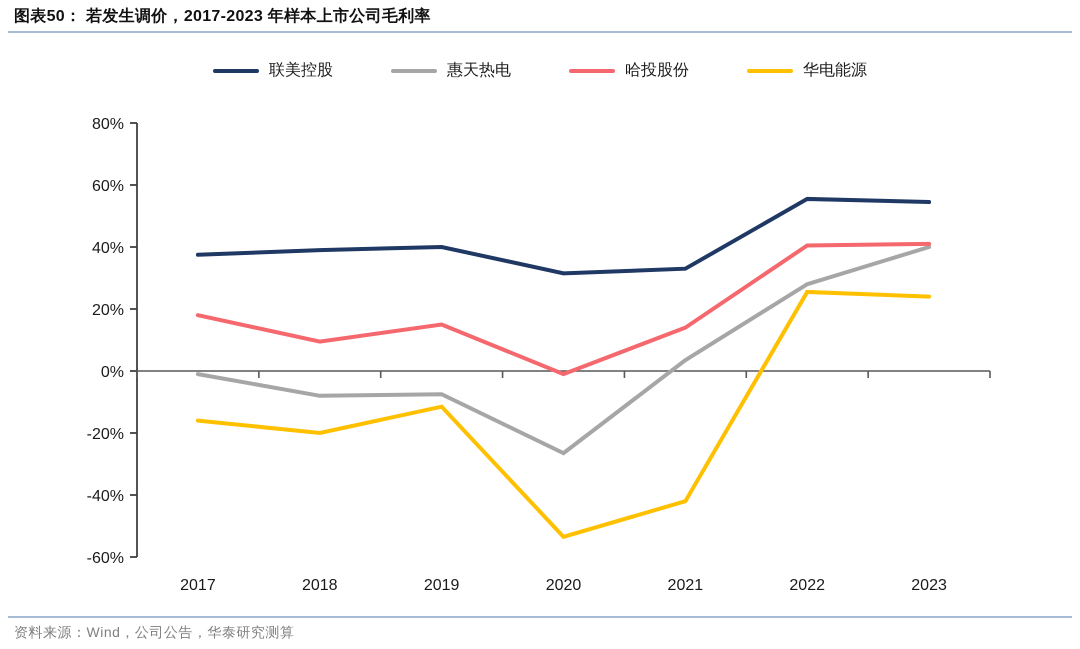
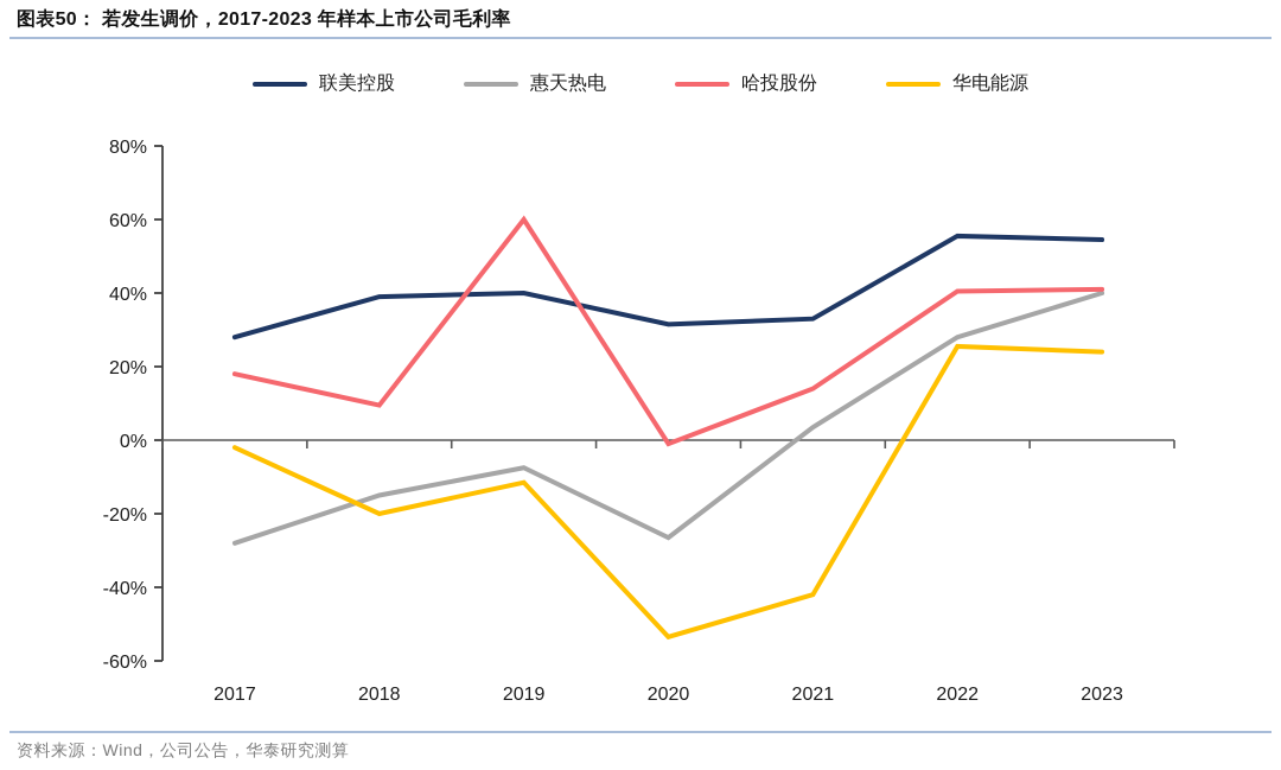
联美控股/2017: 38% -> 28%
惠天热电/2017: -1% -> -28%
华电能源/2017: -16% -> -2%
惠天热电/2018: -8% -> -15%
哈投股份/2019: 15% -> 60%
